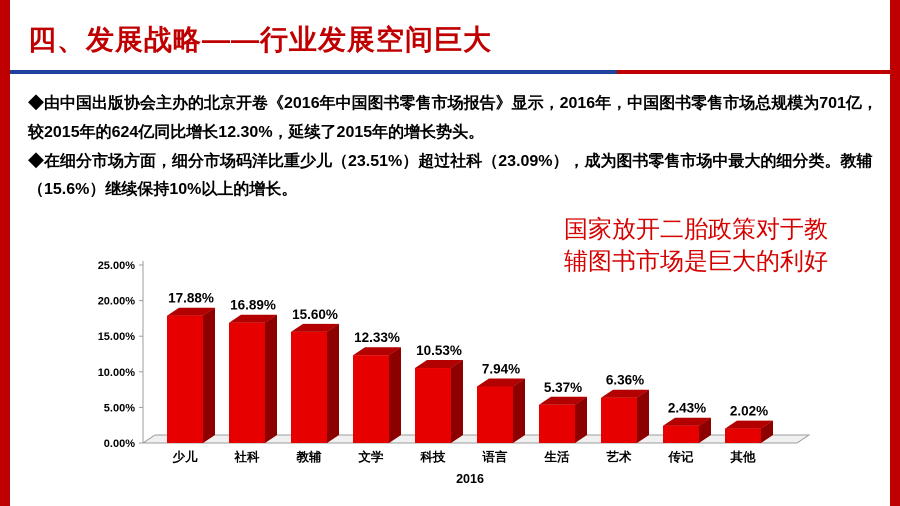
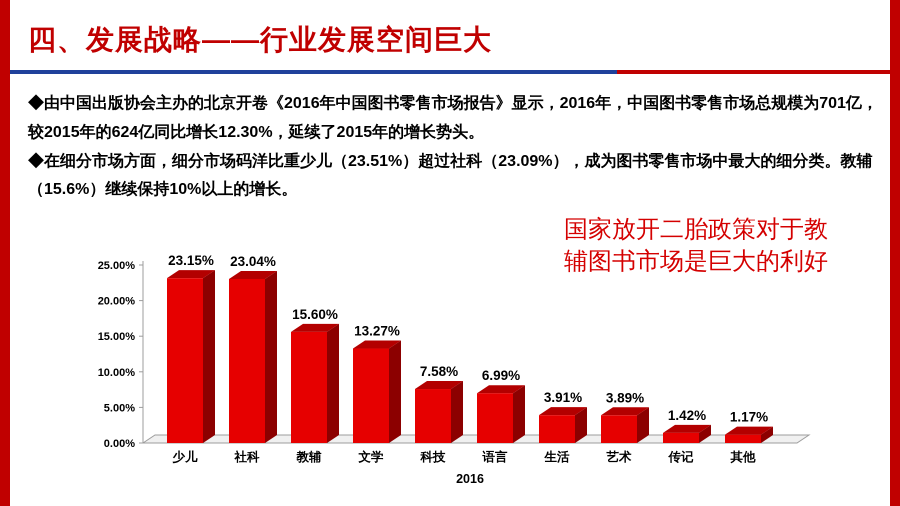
少儿: 17.88% -> 23.15%
社科: 16.89% -> 23.04%
文学: 12.33% -> 13.27%
科技: 10.53% -> 7.58%
语言: 7.94% -> 6.99%
生活: 5.37% -> 3.91%
艺术: 6.36% -> 3.89%
传记: 2.43% -> 1.42%
其他: 2.02% -> 1.17%
